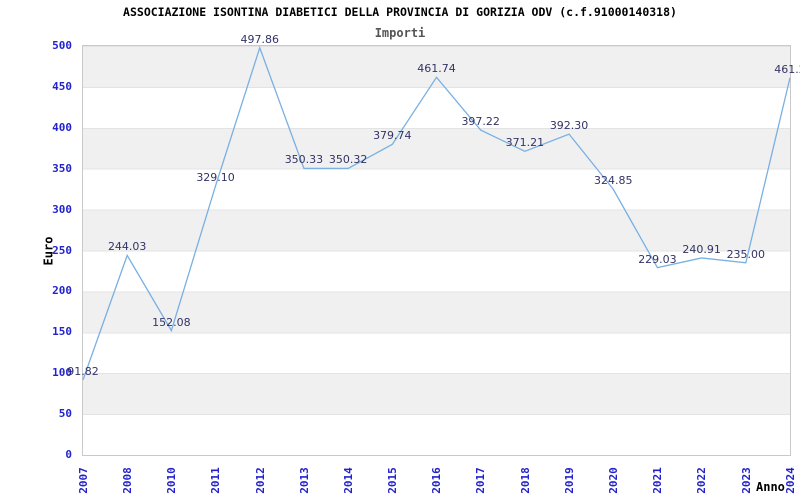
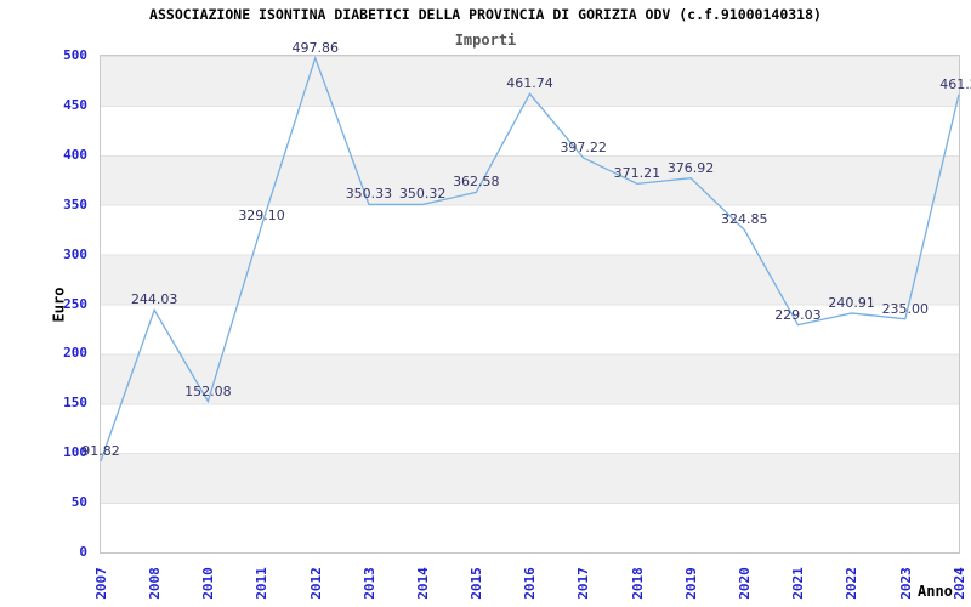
2015: 379.74 -> 362.58
2019: 392.30 -> 376.92
